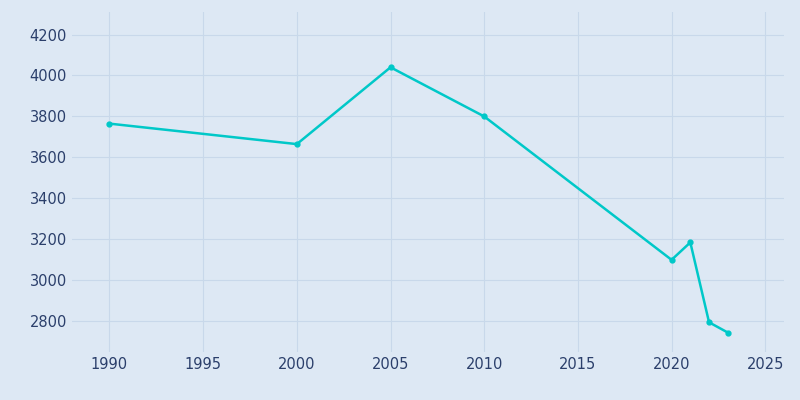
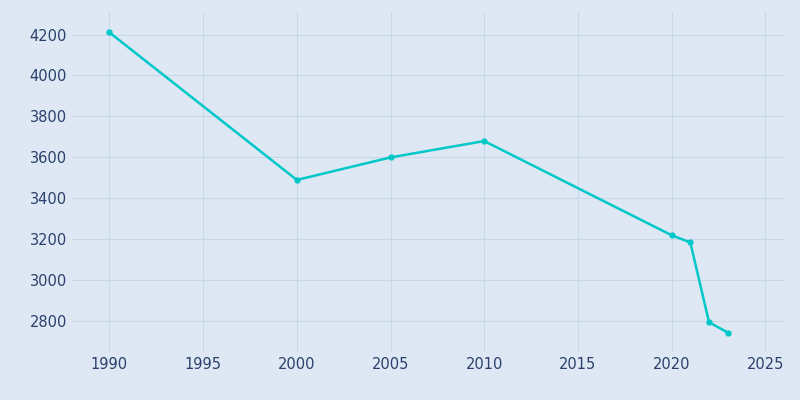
1990: 3765 -> 4210
2000: 3665 -> 3490
2005: 4040 -> 3600
2010: 3800 -> 3680
2020: 3100 -> 3220
